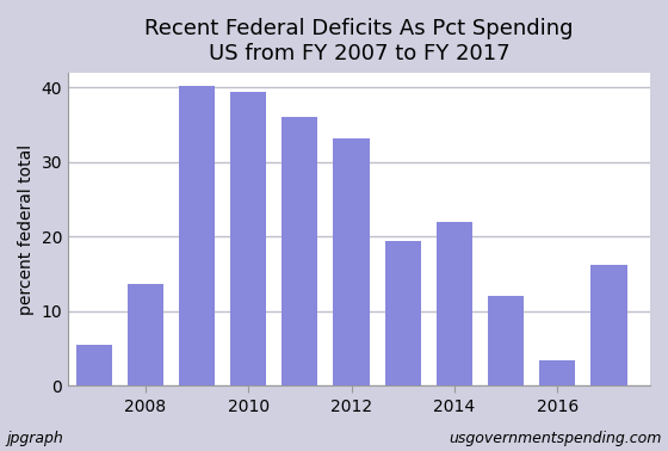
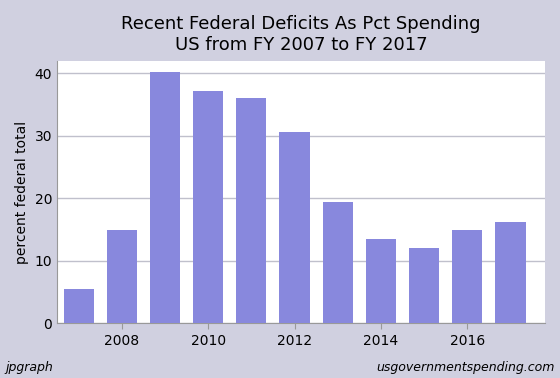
2008: 13.6 -> 15.0
2010: 39.4 -> 37.2
2012: 33.2 -> 30.6
2014: 22.0 -> 13.5
2016: 3.4 -> 15.0
